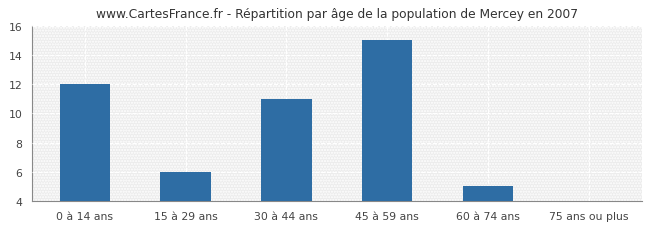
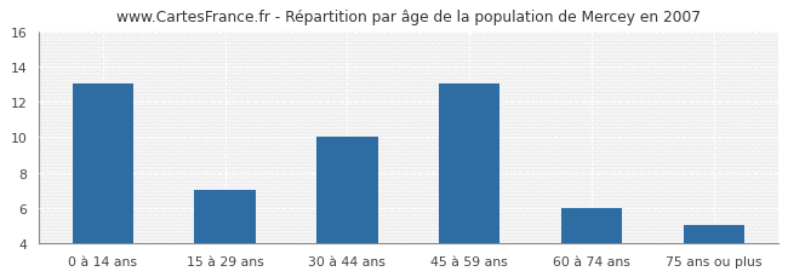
0 à 14 ans: 12 -> 13
15 à 29 ans: 6 -> 7
30 à 44 ans: 11 -> 10
45 à 59 ans: 15 -> 13
60 à 74 ans: 5 -> 6
75 ans ou plus: 4 -> 5
